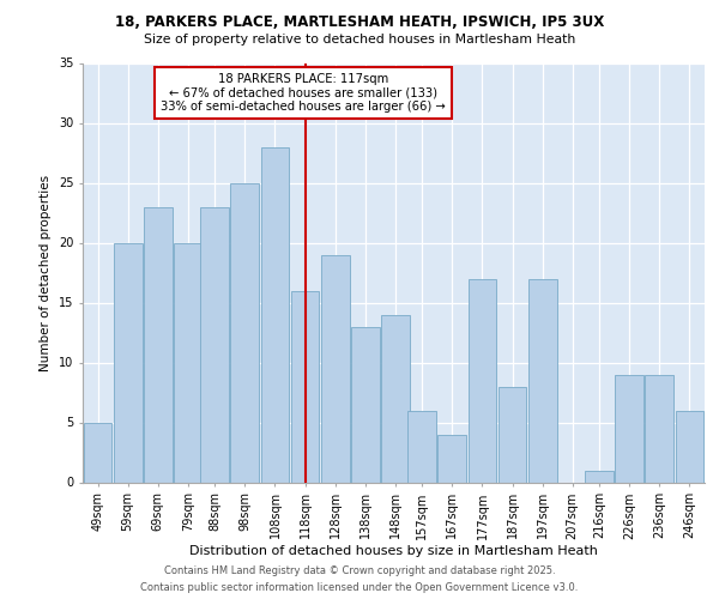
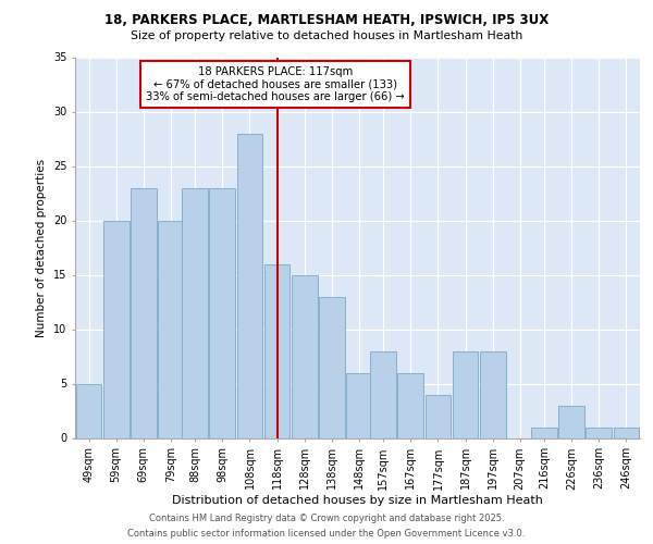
98sqm: 25 -> 23
128sqm: 19 -> 15
148sqm: 14 -> 6
157sqm: 6 -> 8
167sqm: 4 -> 6
177sqm: 17 -> 4
197sqm: 17 -> 8
226sqm: 9 -> 3
236sqm: 9 -> 1
246sqm: 6 -> 1
